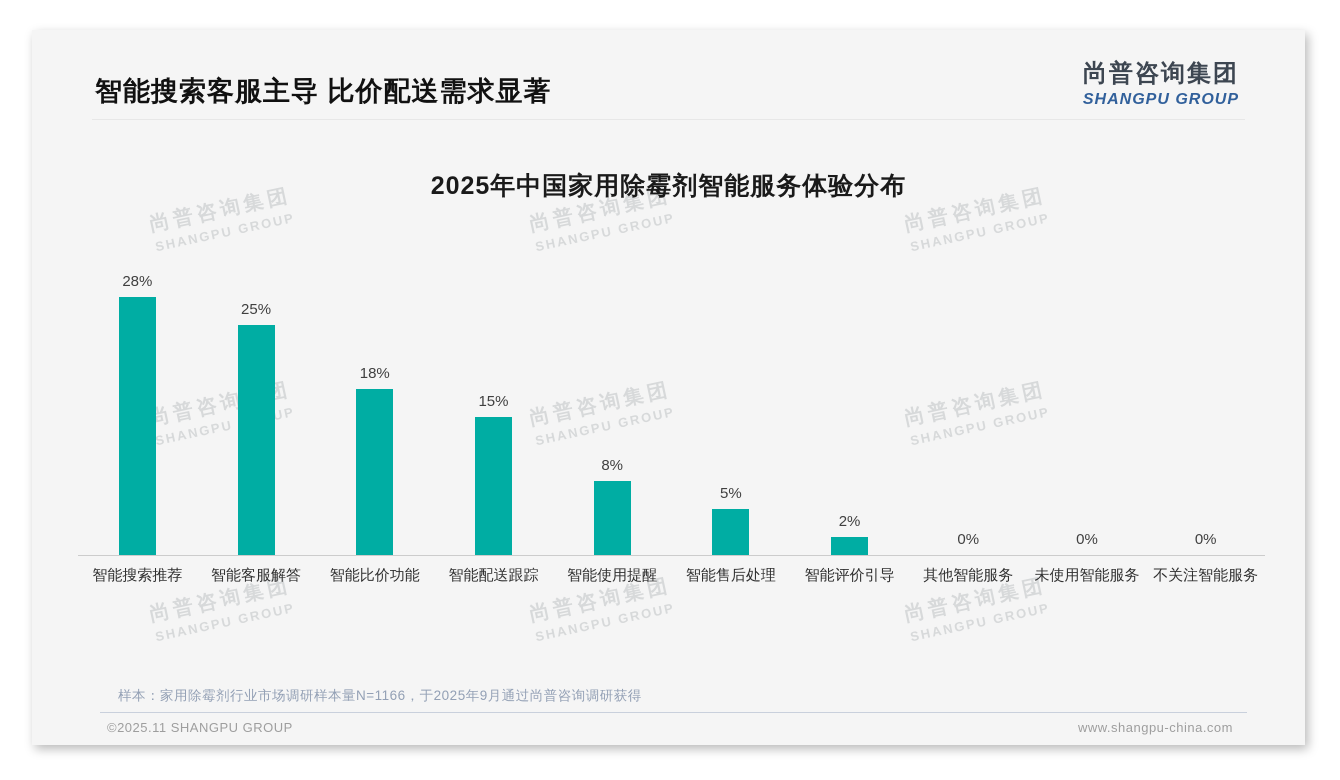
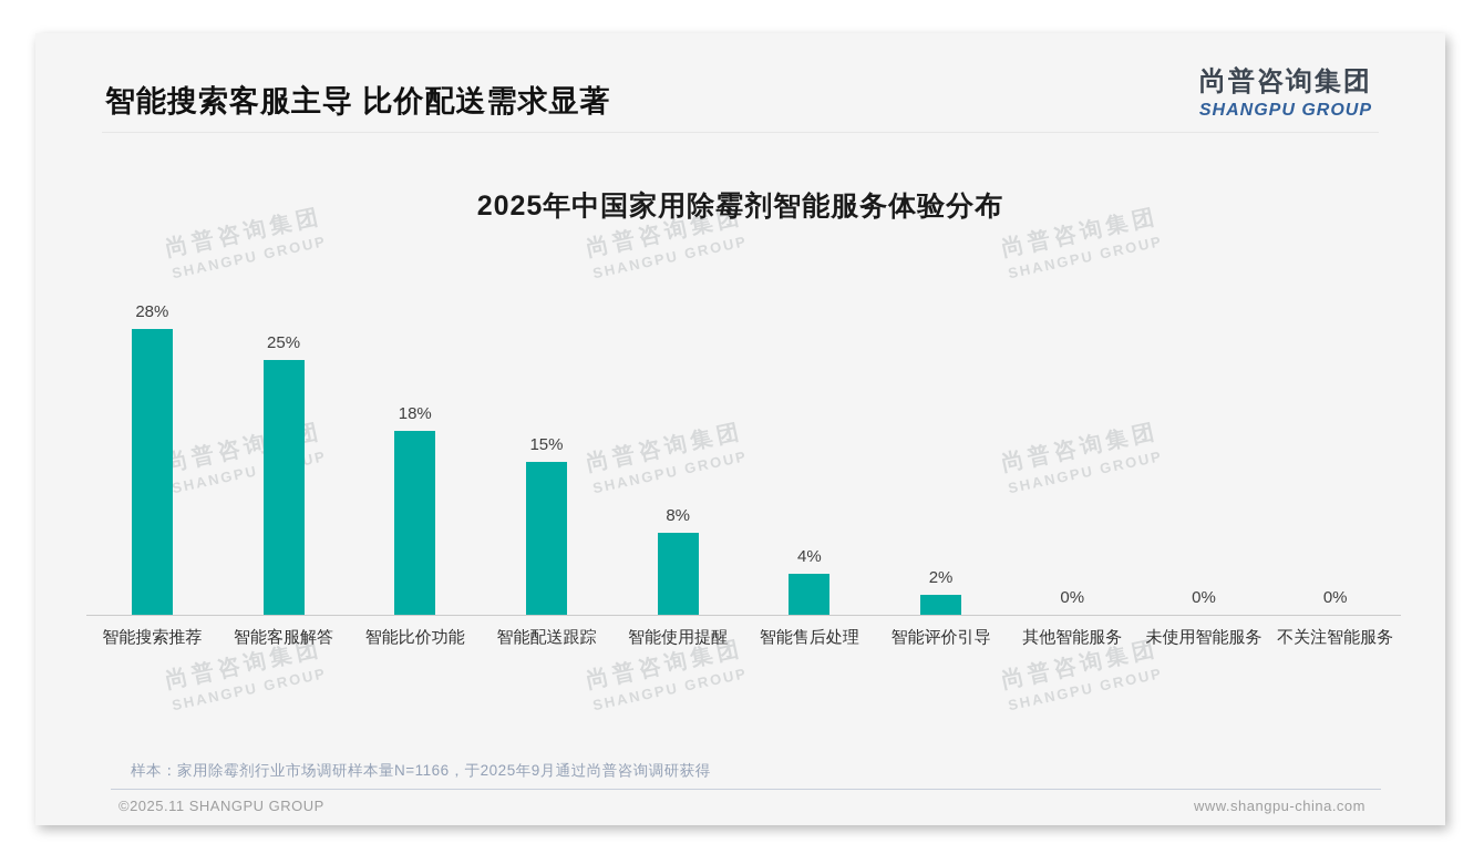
智能售后处理: 5% -> 4%
